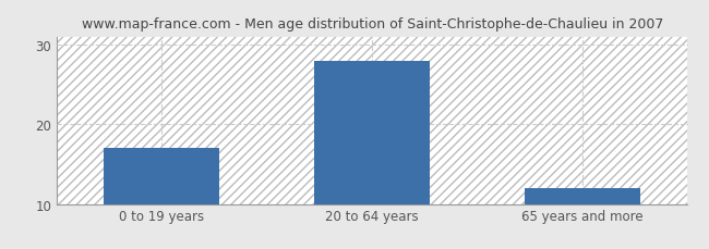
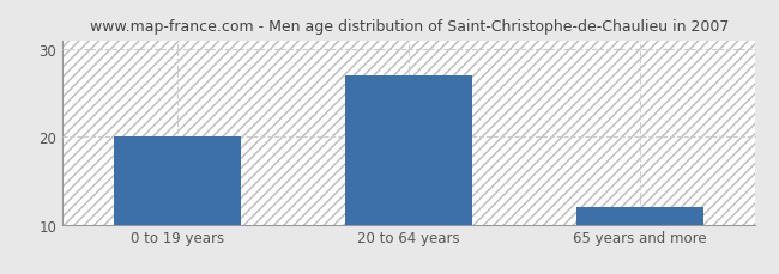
0 to 19 years: 17 -> 20
20 to 64 years: 28 -> 27
